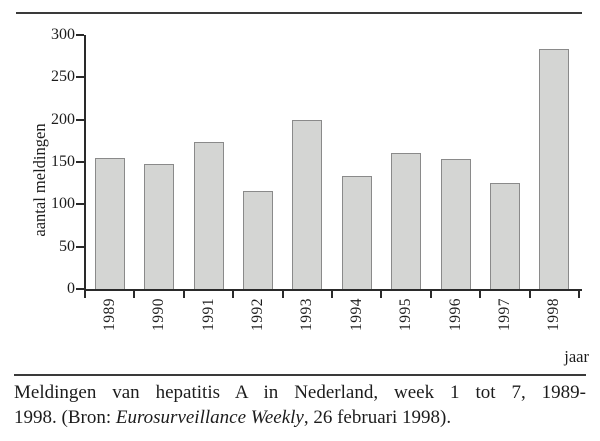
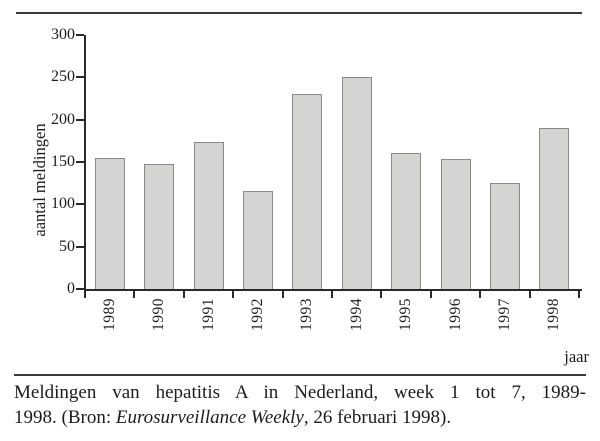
1993: 200 -> 230
1994: 130 -> 250
1998: 280 -> 190
